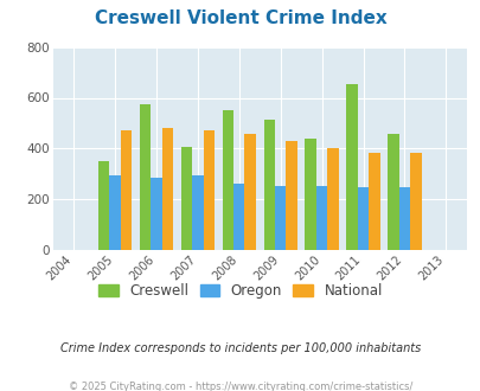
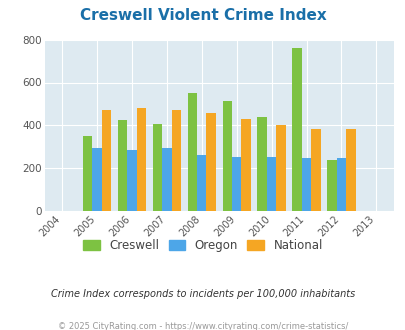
Creswell/2006: 575 -> 425
Creswell/2011: 655 -> 760
Creswell/2012: 460 -> 240
